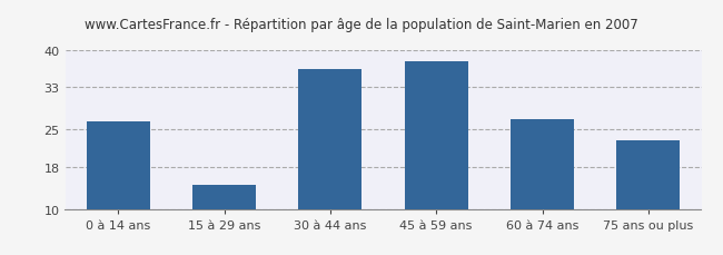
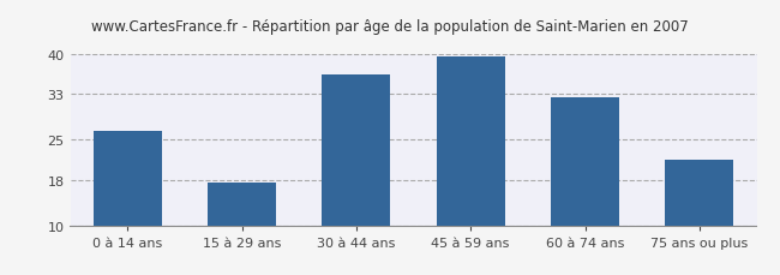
15 à 29 ans: 14.5 -> 17.5
45 à 59 ans: 38.0 -> 39.5
60 à 74 ans: 27.0 -> 32.5
75 ans ou plus: 23.0 -> 21.5
